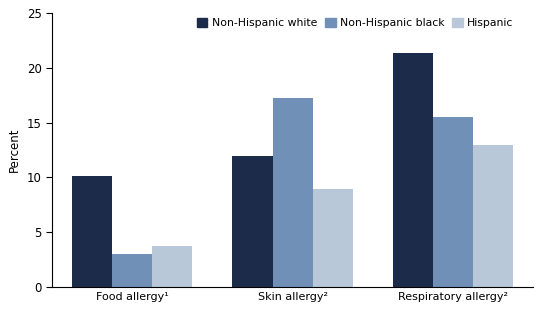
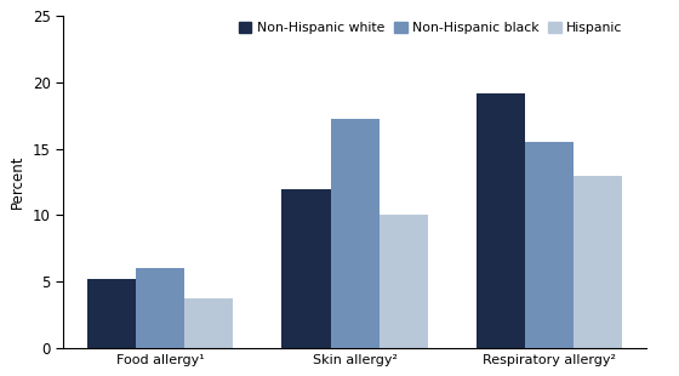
Non-Hispanic white/Food allergy¹: 10.1 -> 5.2
Non-Hispanic black/Food allergy¹: 3.0 -> 6.0
Hispanic/Skin allergy²: 8.9 -> 10.0
Non-Hispanic white/Respiratory allergy²: 21.4 -> 19.2
